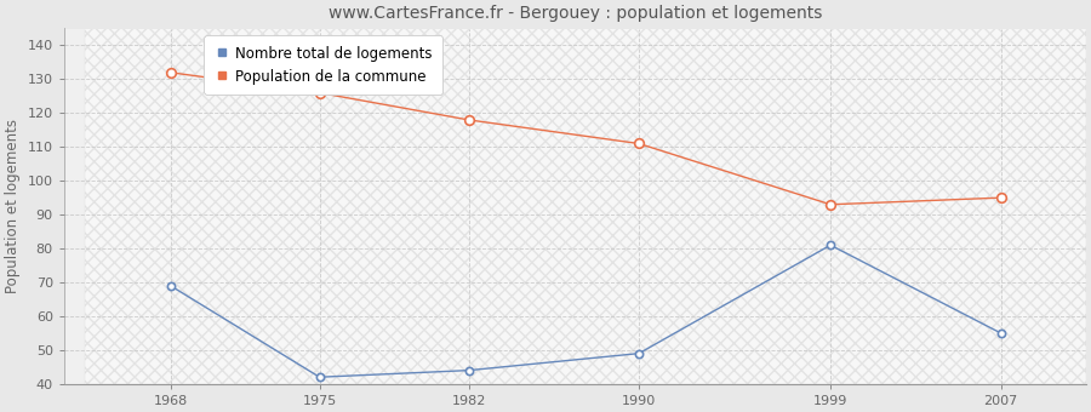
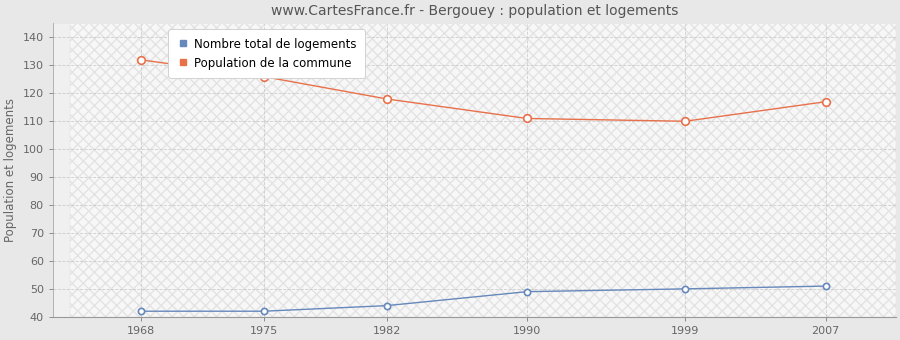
Nombre total de logements/1968: 69 -> 42
Nombre total de logements/1999: 81 -> 50
Population de la commune/1999: 93 -> 110
Nombre total de logements/2007: 55 -> 51
Population de la commune/2007: 95 -> 117
